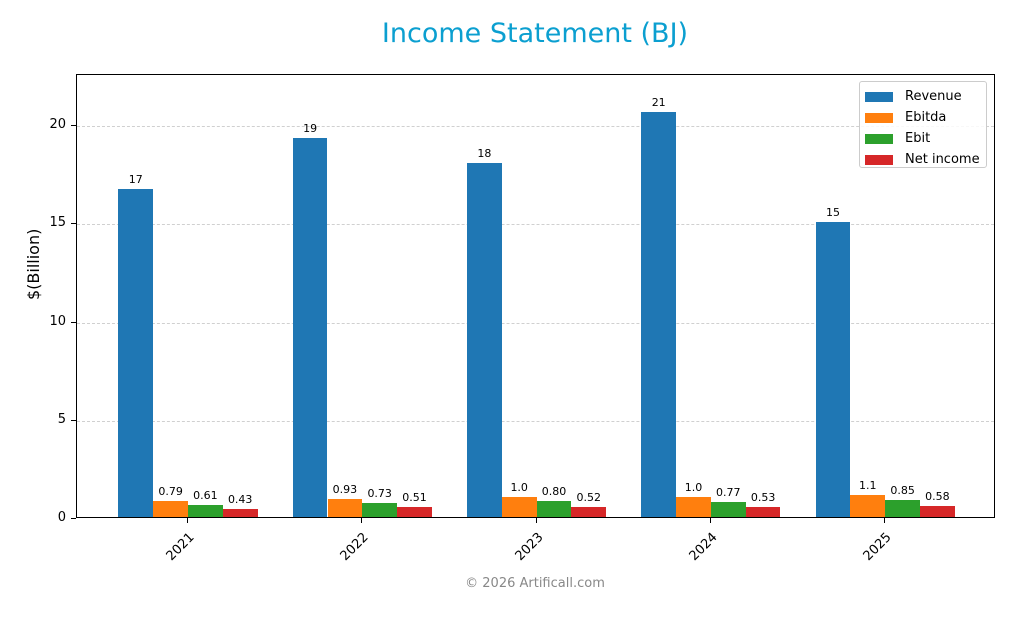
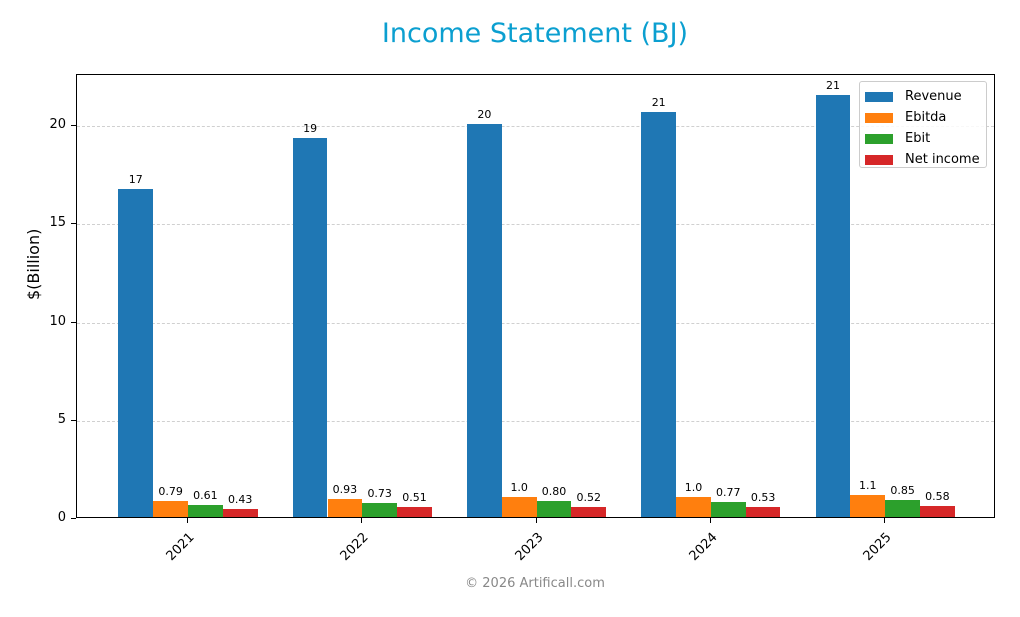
Revenue/2023: 18 -> 20
Revenue/2025: 15 -> 21
